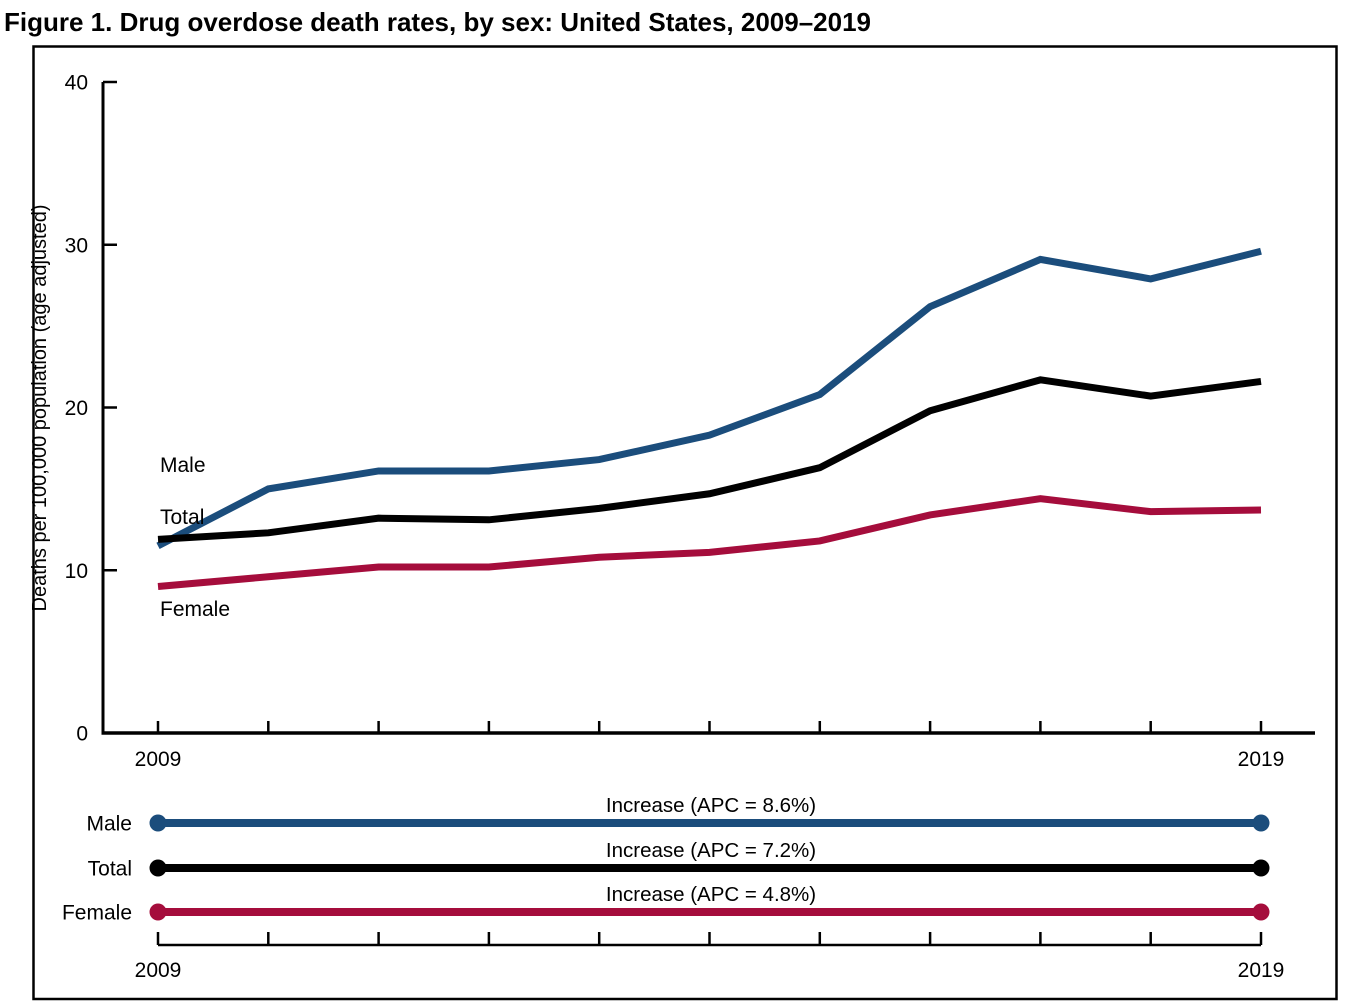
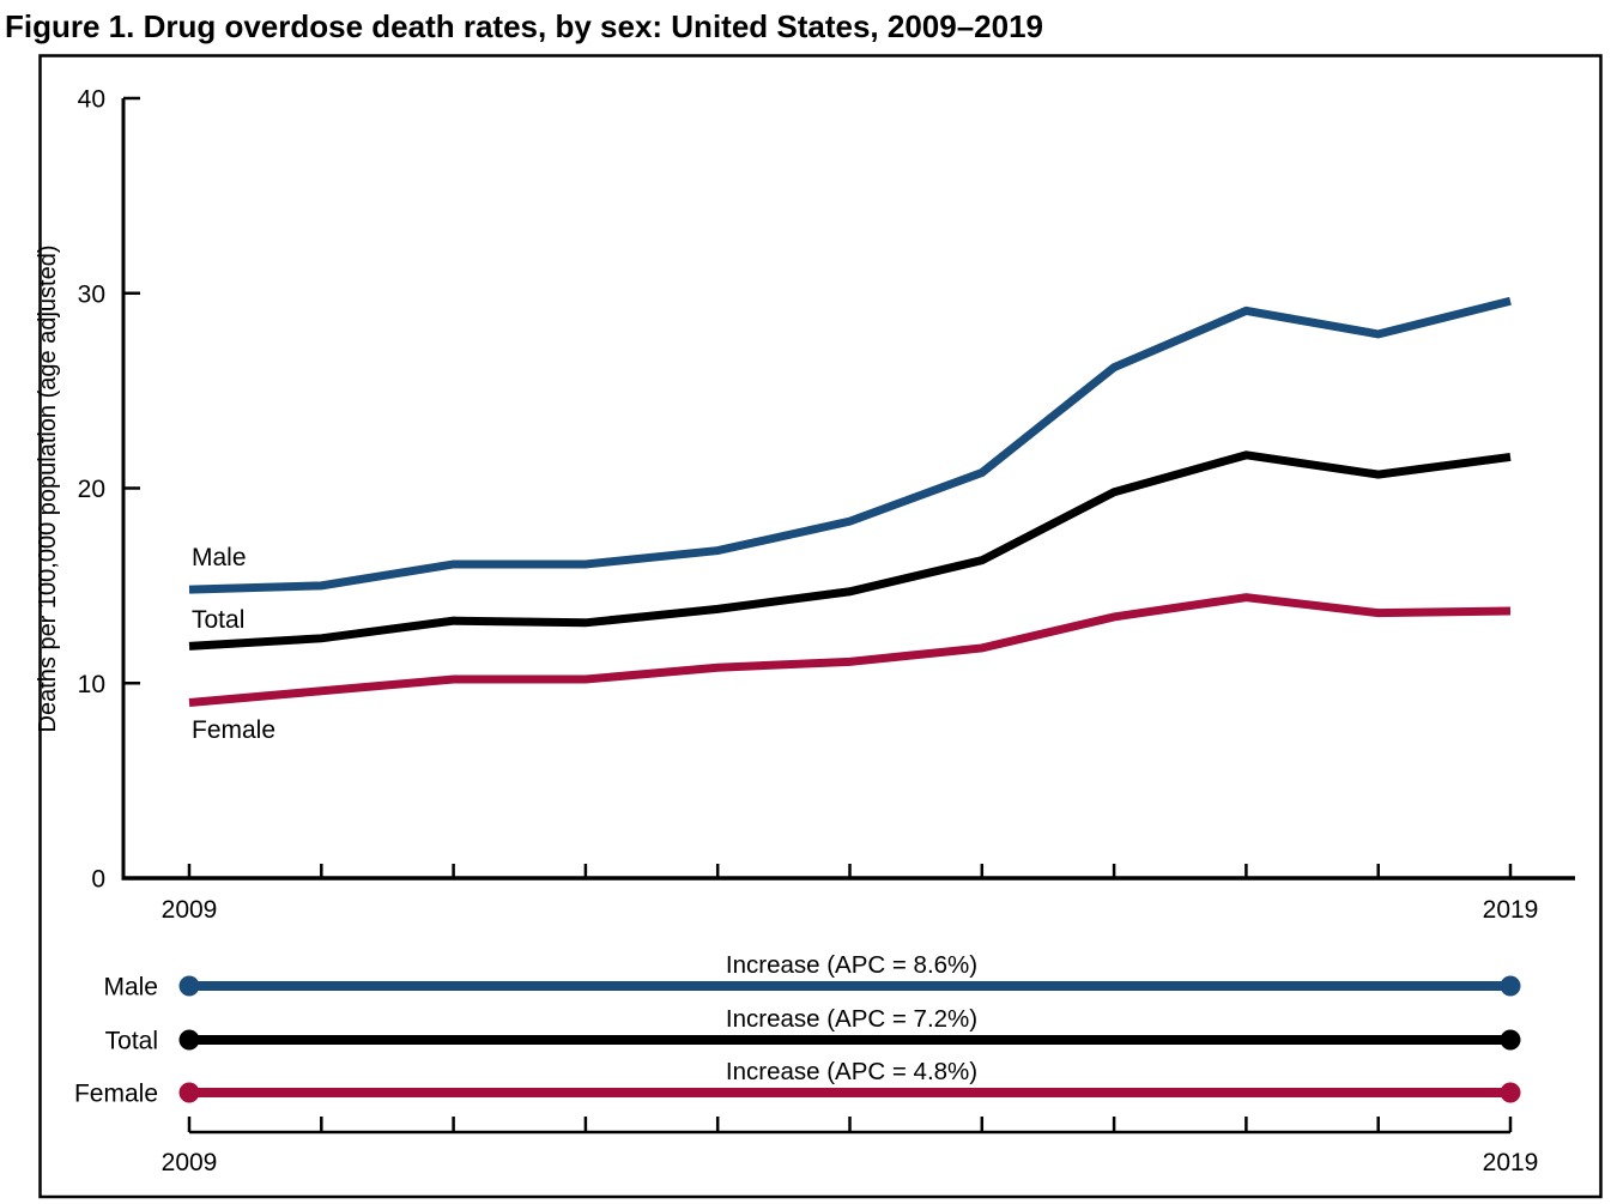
Male/2009: 11.5 -> 14.8
